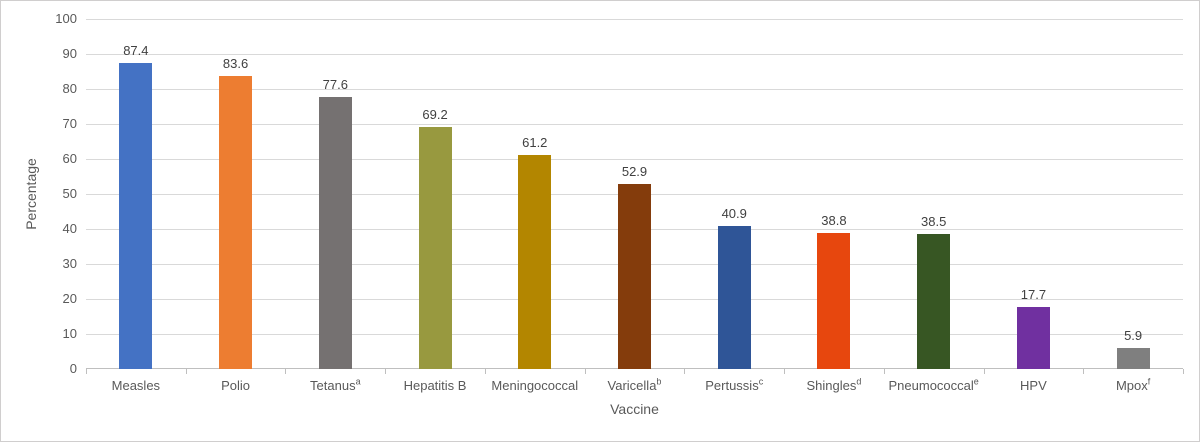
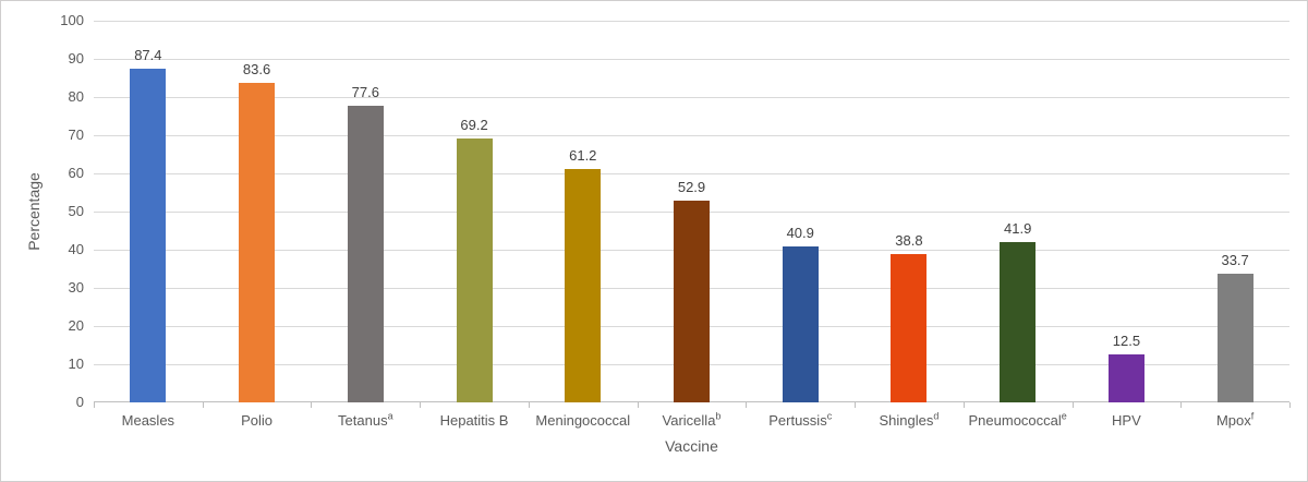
Pneumococcal: 38.5 -> 41.9
HPV: 17.7 -> 12.5
Mpox: 5.9 -> 33.7
